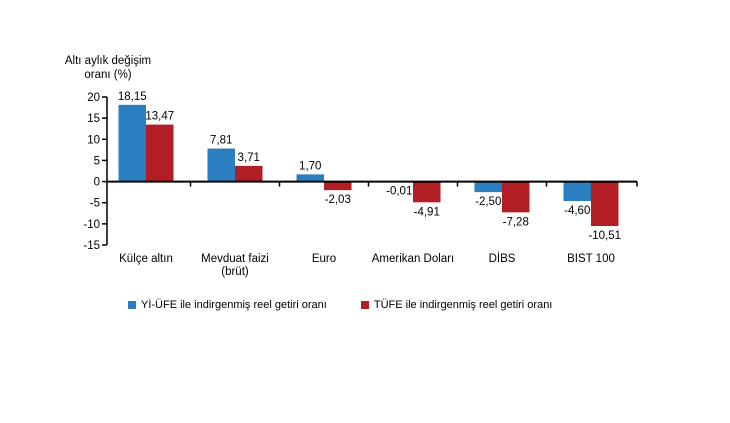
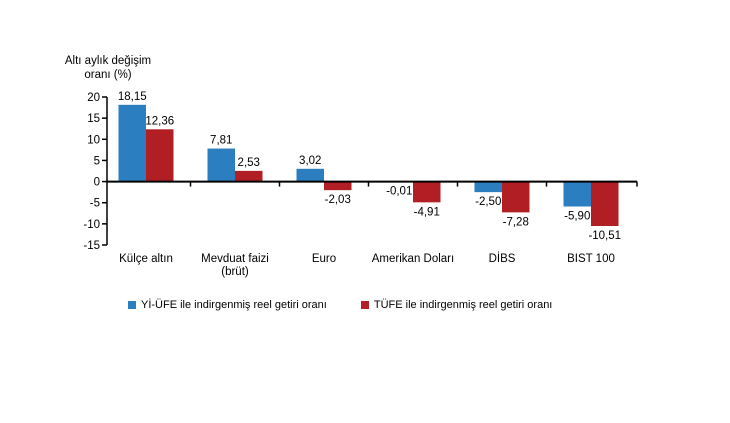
TÜFE ile indirgenmiş reel getiri oranı/Külçe altın: 13,47 -> 12,36
TÜFE ile indirgenmiş reel getiri oranı/Mevduat faizi (brüt): 3,71 -> 2,53
Yİ-ÜFE ile indirgenmiş reel getiri oranı/Euro: 1,70 -> 3,02
Yİ-ÜFE ile indirgenmiş reel getiri oranı/BIST 100: -4,60 -> -5,90
